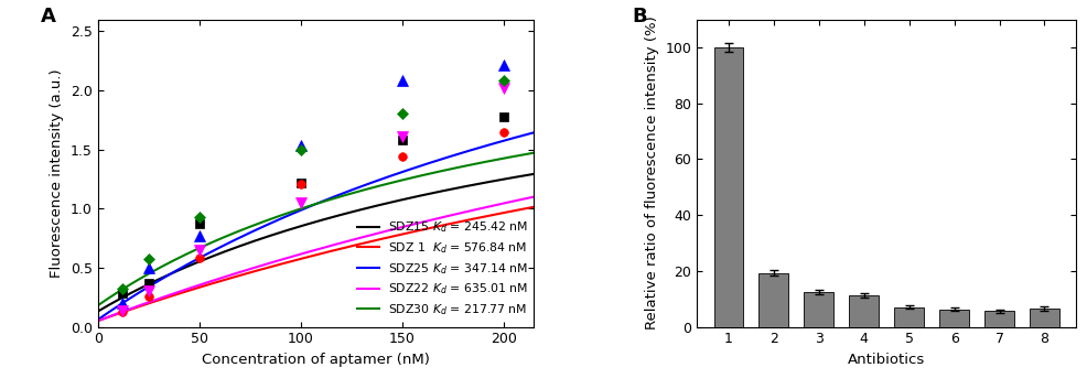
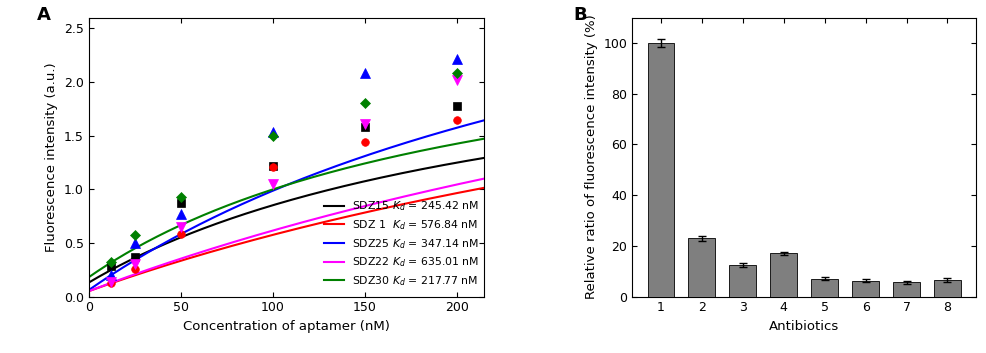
2: 19.2 -> 23.0
4: 11.2 -> 17.0
